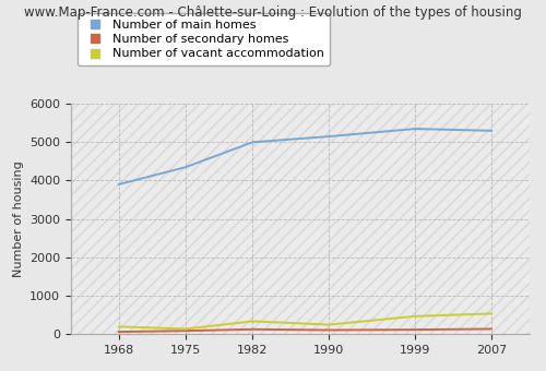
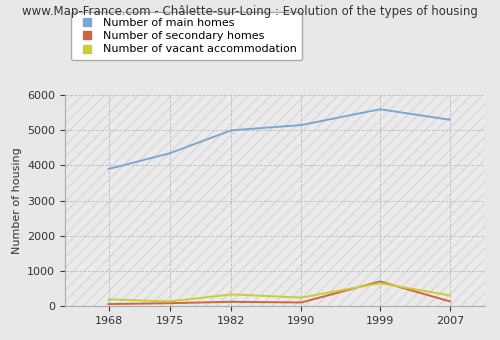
Number of main homes/1999: 5350 -> 5600
Number of secondary homes/1999: 110 -> 700
Number of vacant accommodation/1999: 460 -> 650
Number of vacant accommodation/2007: 530 -> 300
